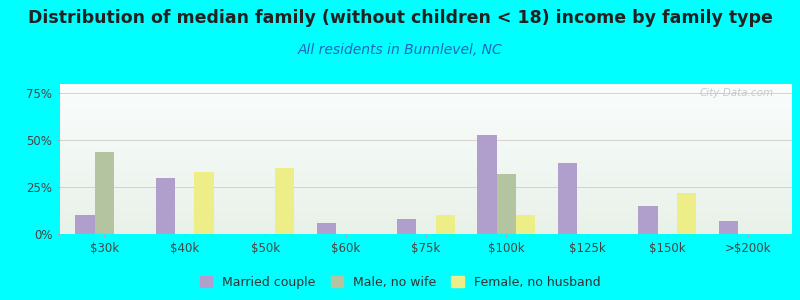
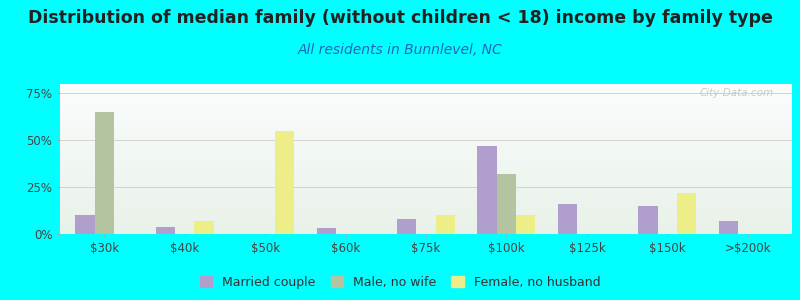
Male, no wife/$30k: 44% -> 65%
Married couple/$40k: 30% -> 4%
Female, no husband/$40k: 33% -> 7%
Female, no husband/$50k: 35% -> 55%
Married couple/$60k: 6% -> 3%
Married couple/$100k: 53% -> 47%
Married couple/$125k: 38% -> 16%
